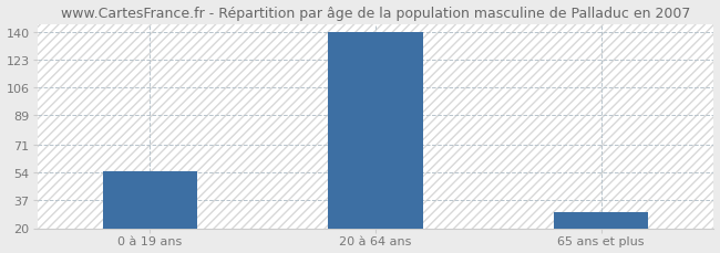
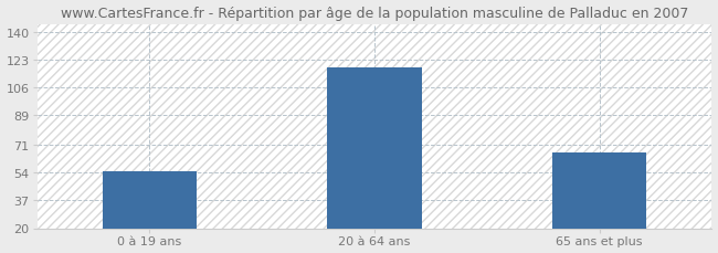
20 à 64 ans: 140 -> 118
65 ans et plus: 30 -> 66
